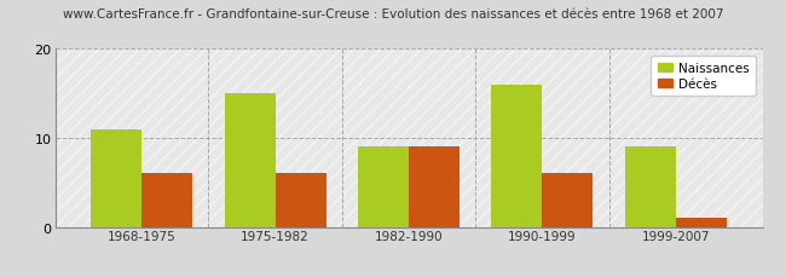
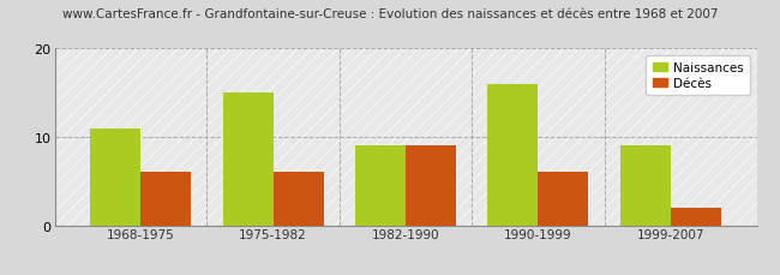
Décès/1999-2007: 1 -> 2
